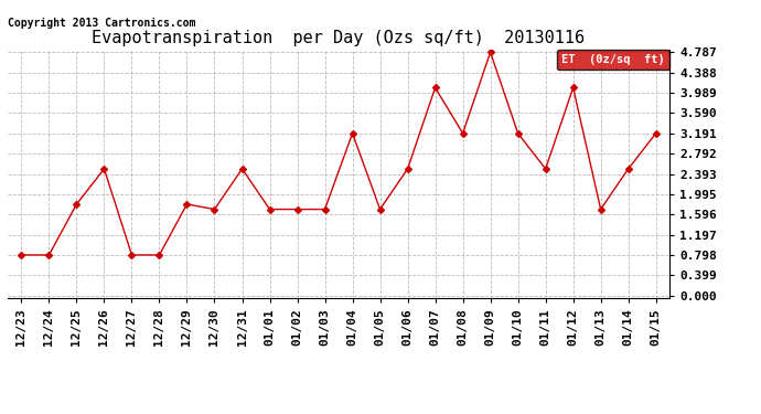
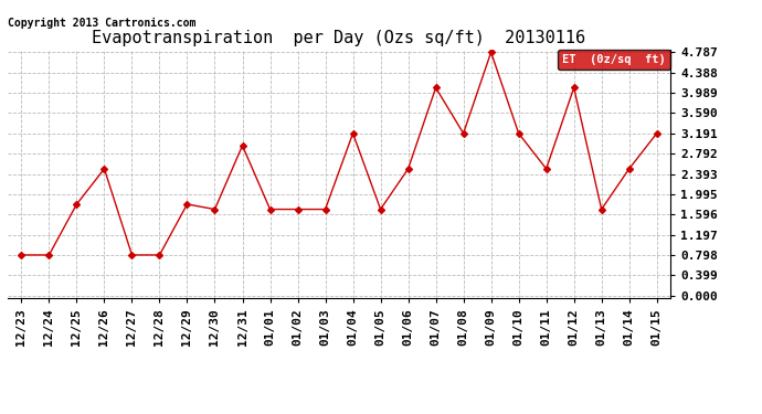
12/31: 2.49 -> 2.95
